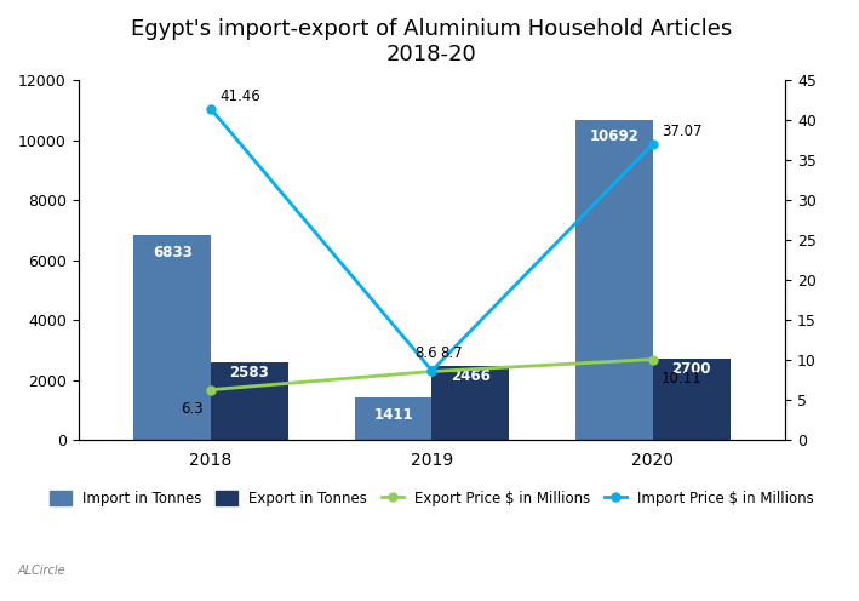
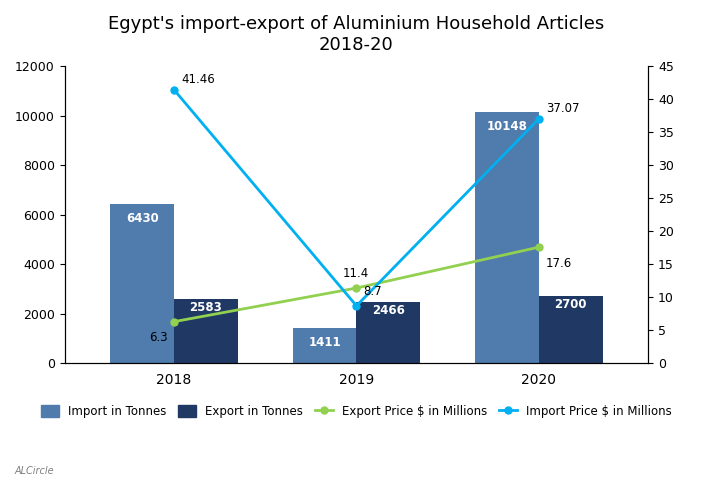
Import in Tonnes/2018: 6833 -> 6430
Export Price $ in Millions/2019: 8.6 -> 11.4
Import in Tonnes/2020: 10692 -> 10148
Export Price $ in Millions/2020: 10.1 -> 17.6
